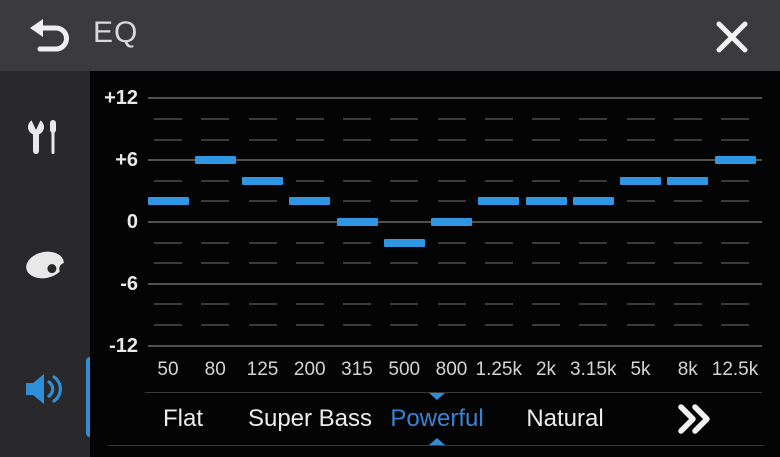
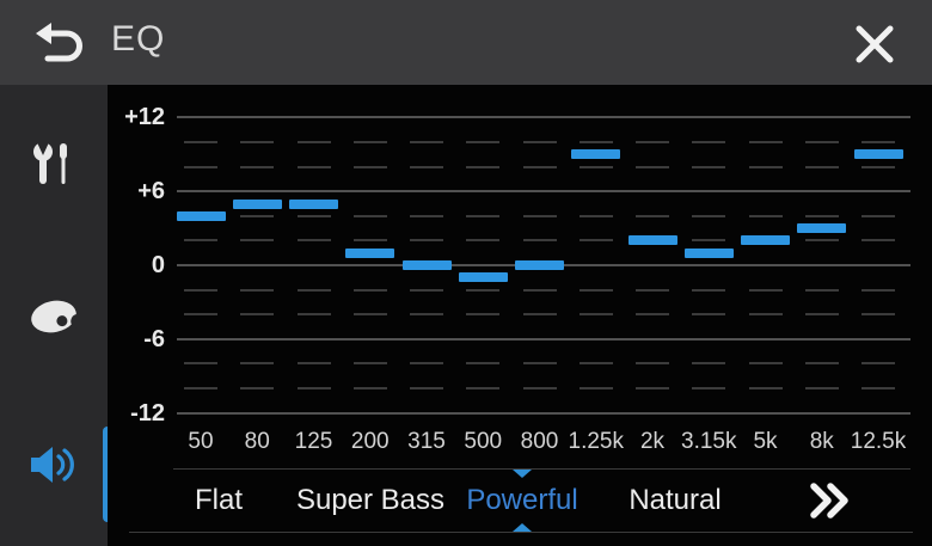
50: 2 -> 4
80: 6 -> 5
125: 4 -> 5
200: 2 -> 1
500: -2 -> -1
1.25k: 2 -> 9
3.15k: 2 -> 1
5k: 4 -> 2
8k: 4 -> 3
12.5k: 6 -> 9
